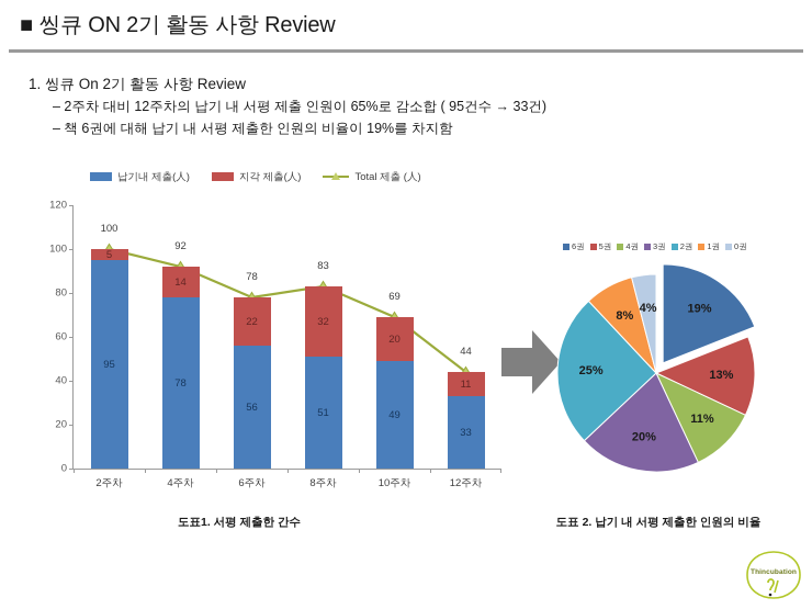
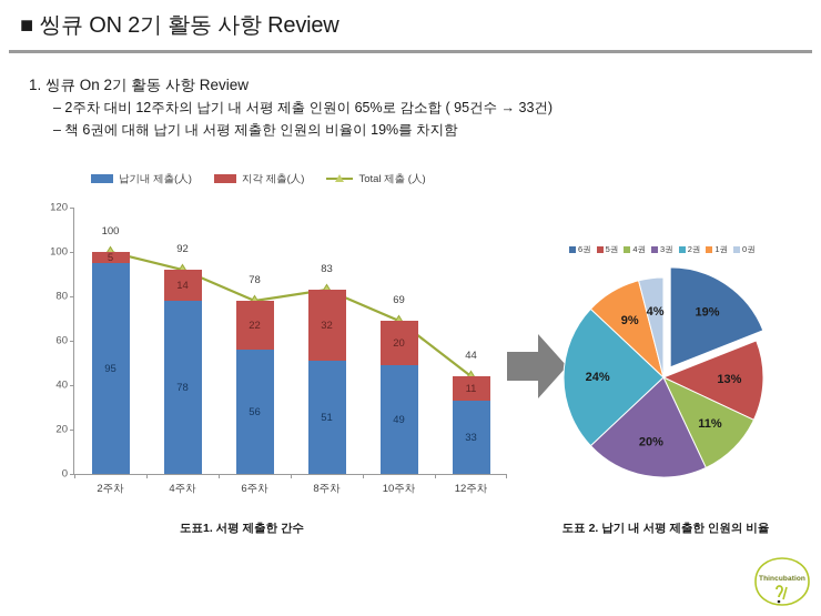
도표 2. 납기 내 서평 제출한 인원의 비율/2권: 25% -> 24%
도표 2. 납기 내 서평 제출한 인원의 비율/1권: 8% -> 9%
